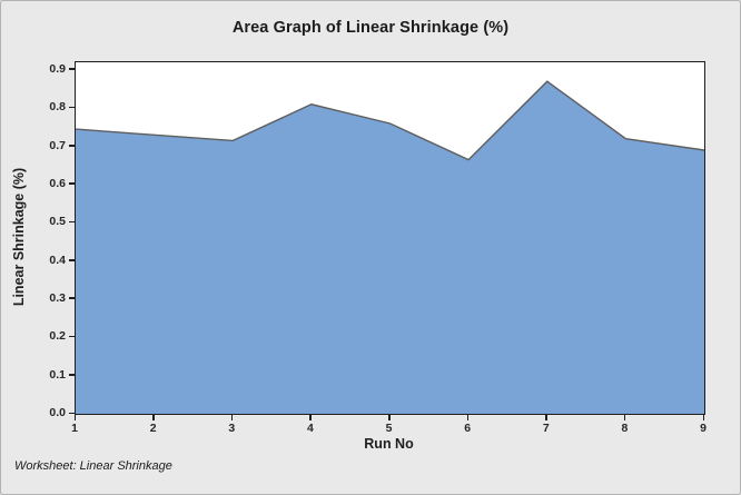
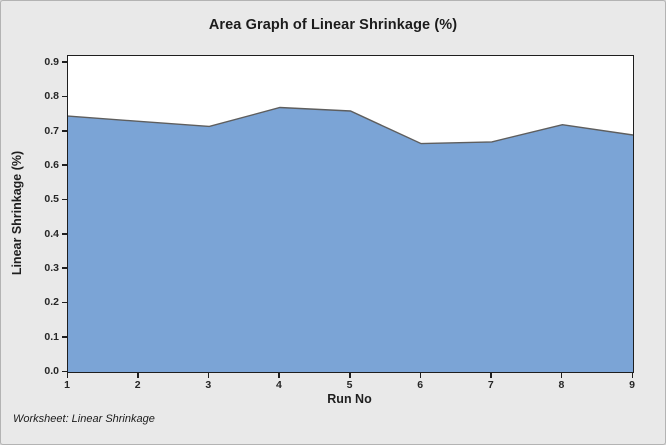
4: 0.81 -> 0.77
7: 0.87 -> 0.67
